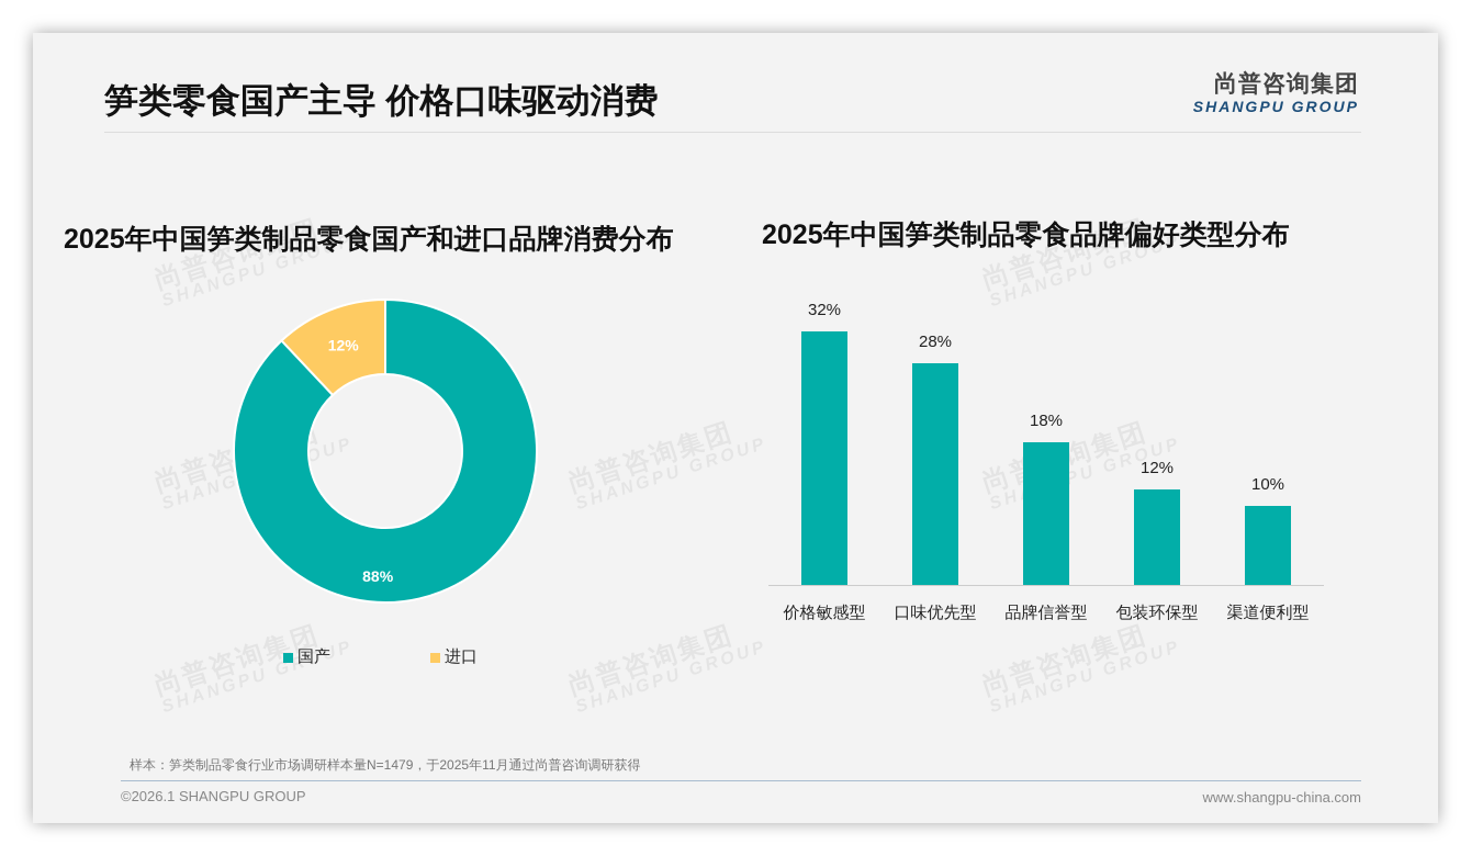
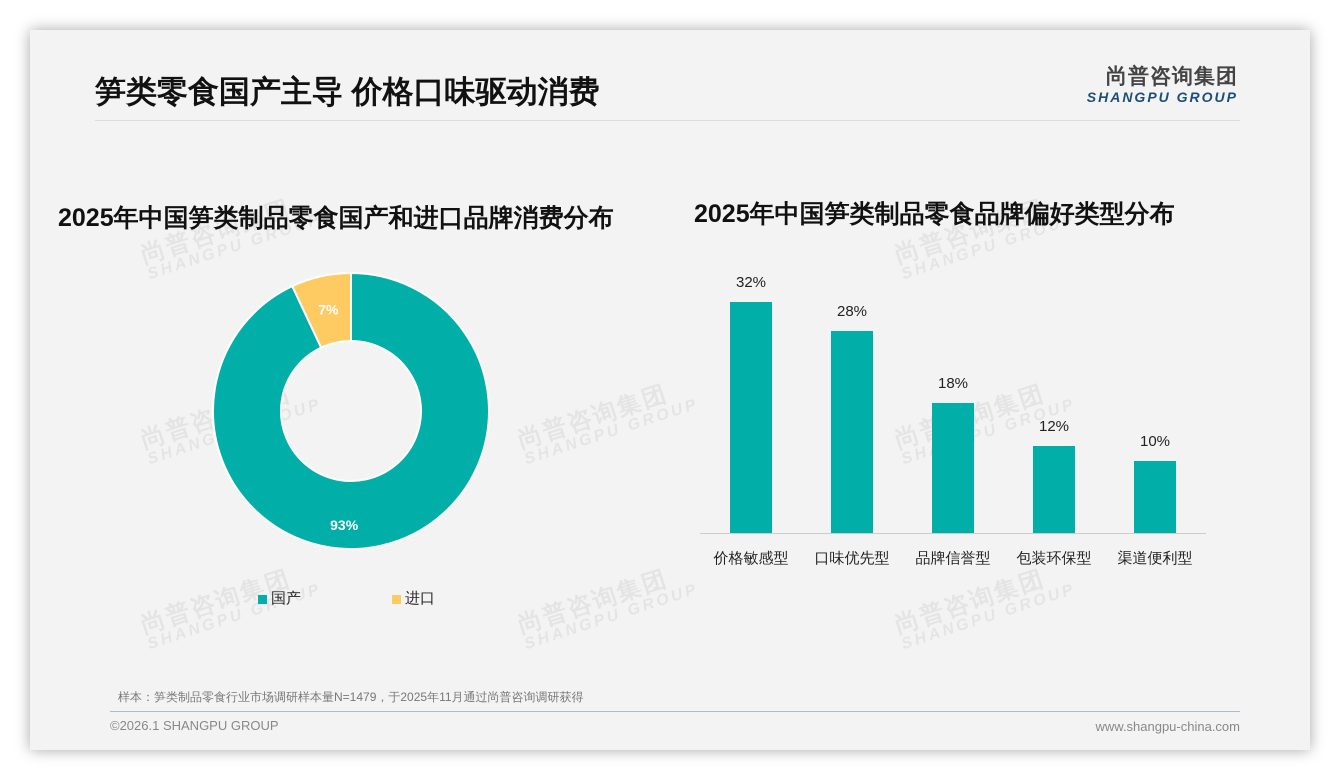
2025年中国笋类制品零食国产和进口品牌消费分布/国产: 88% -> 93%
2025年中国笋类制品零食国产和进口品牌消费分布/进口: 12% -> 7%
